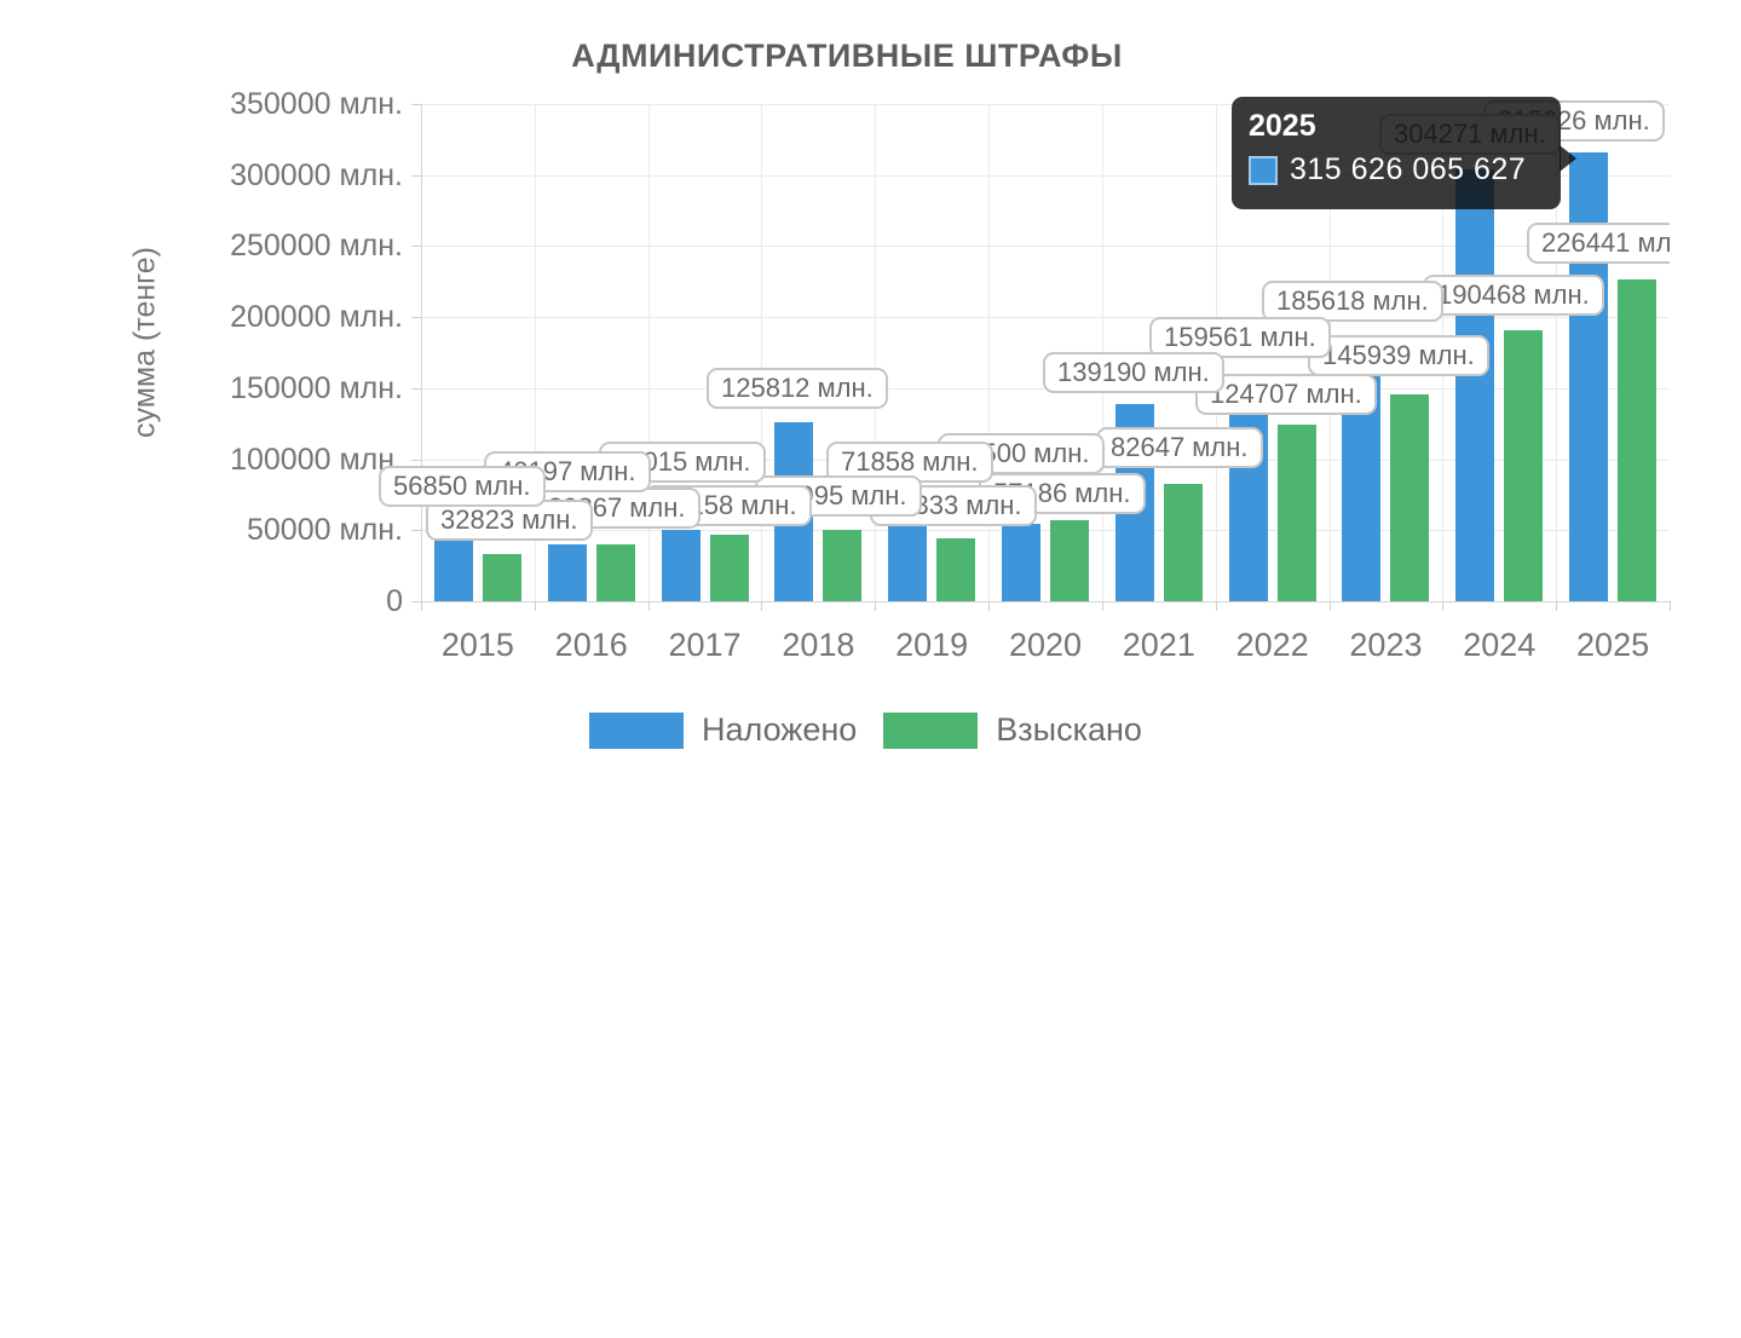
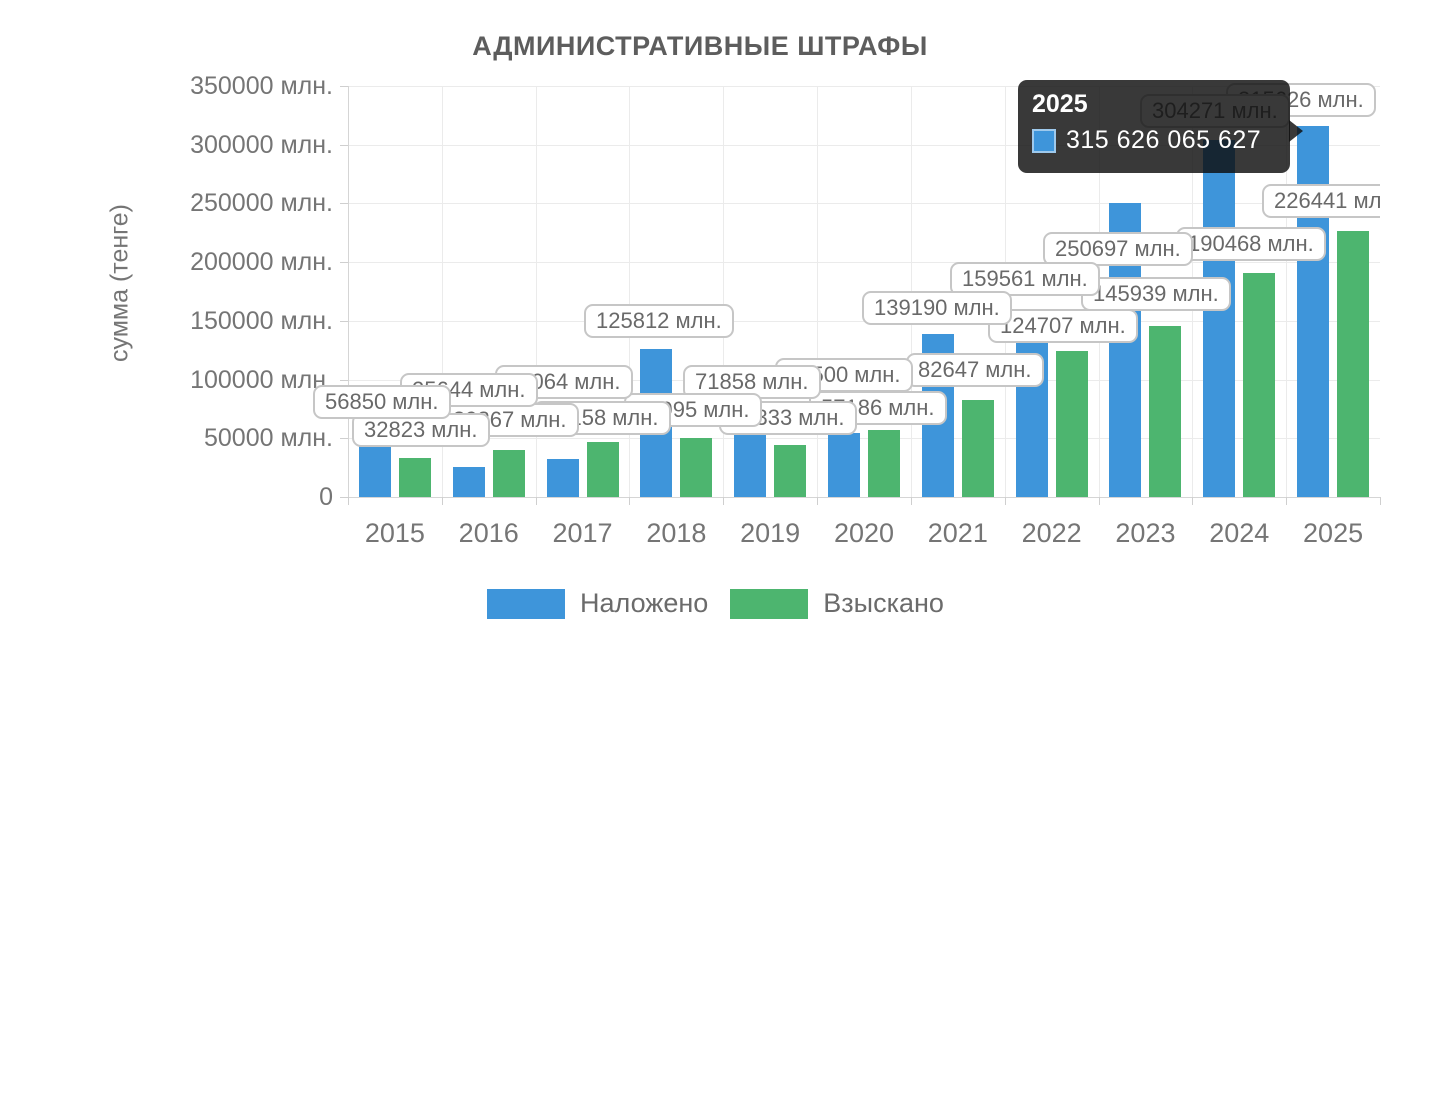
Наложено/2016: 40197 -> 25644
Наложено/2017: 50015 -> 32064
Наложено/2023: 185618 -> 250697
